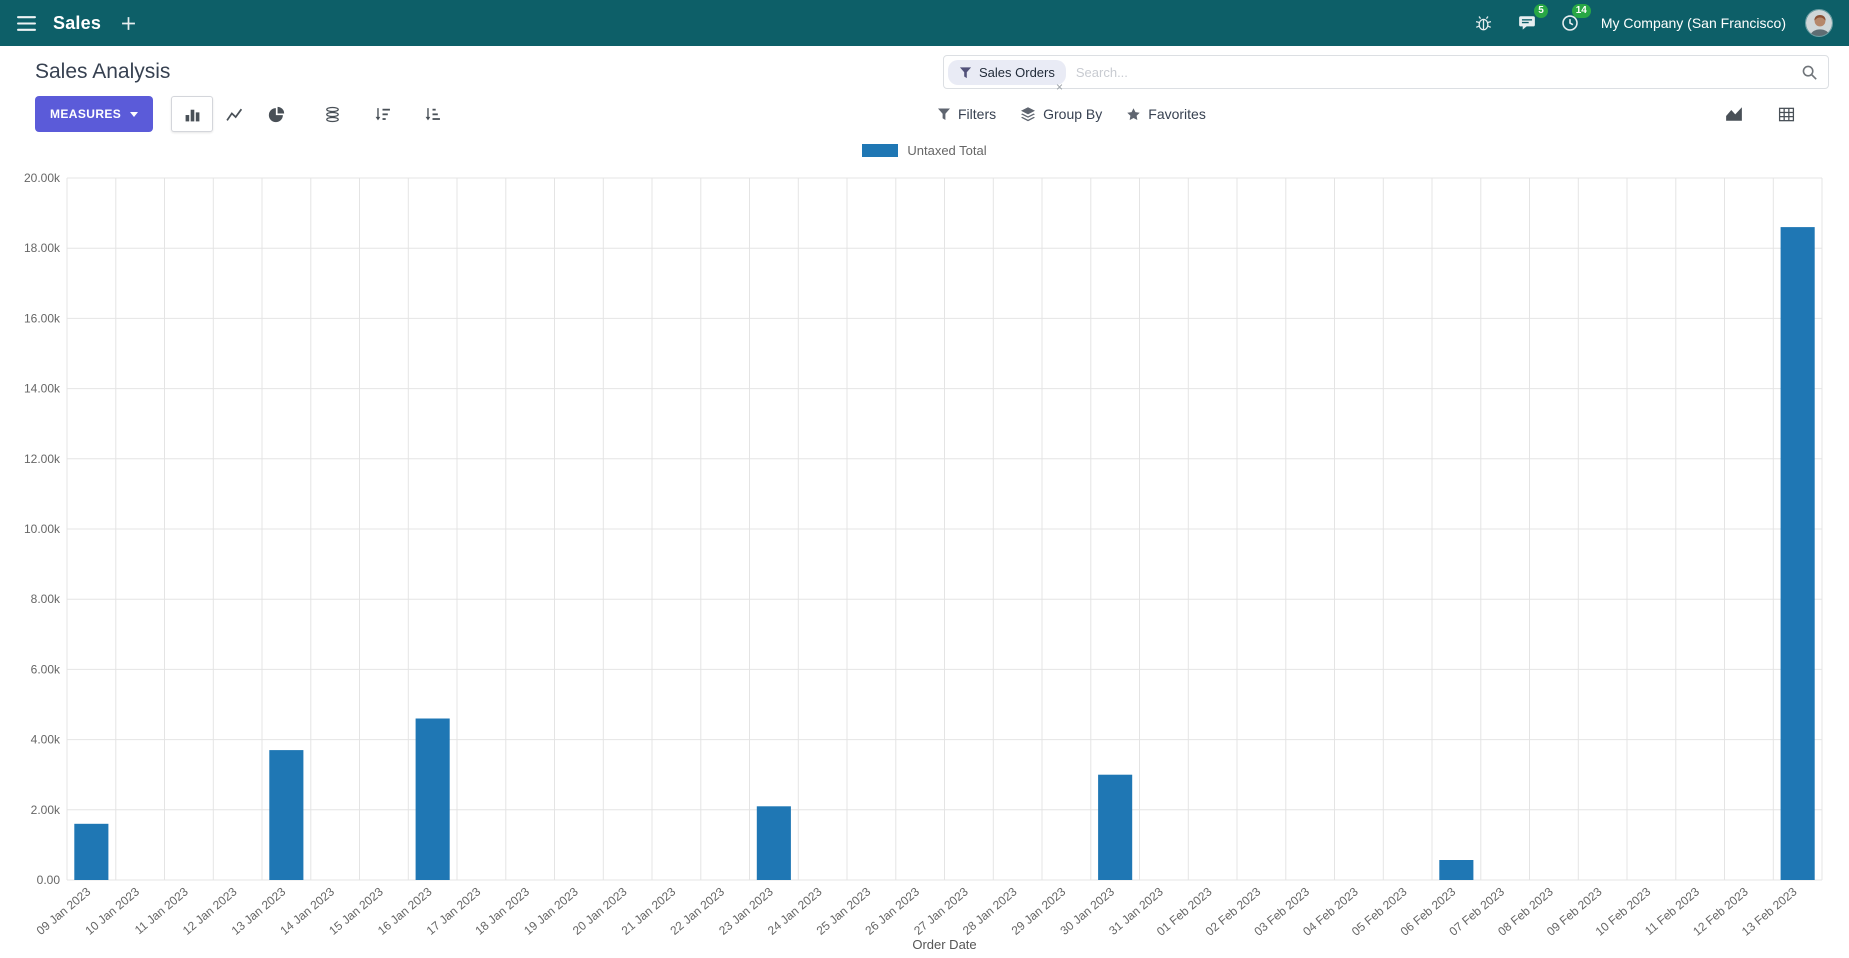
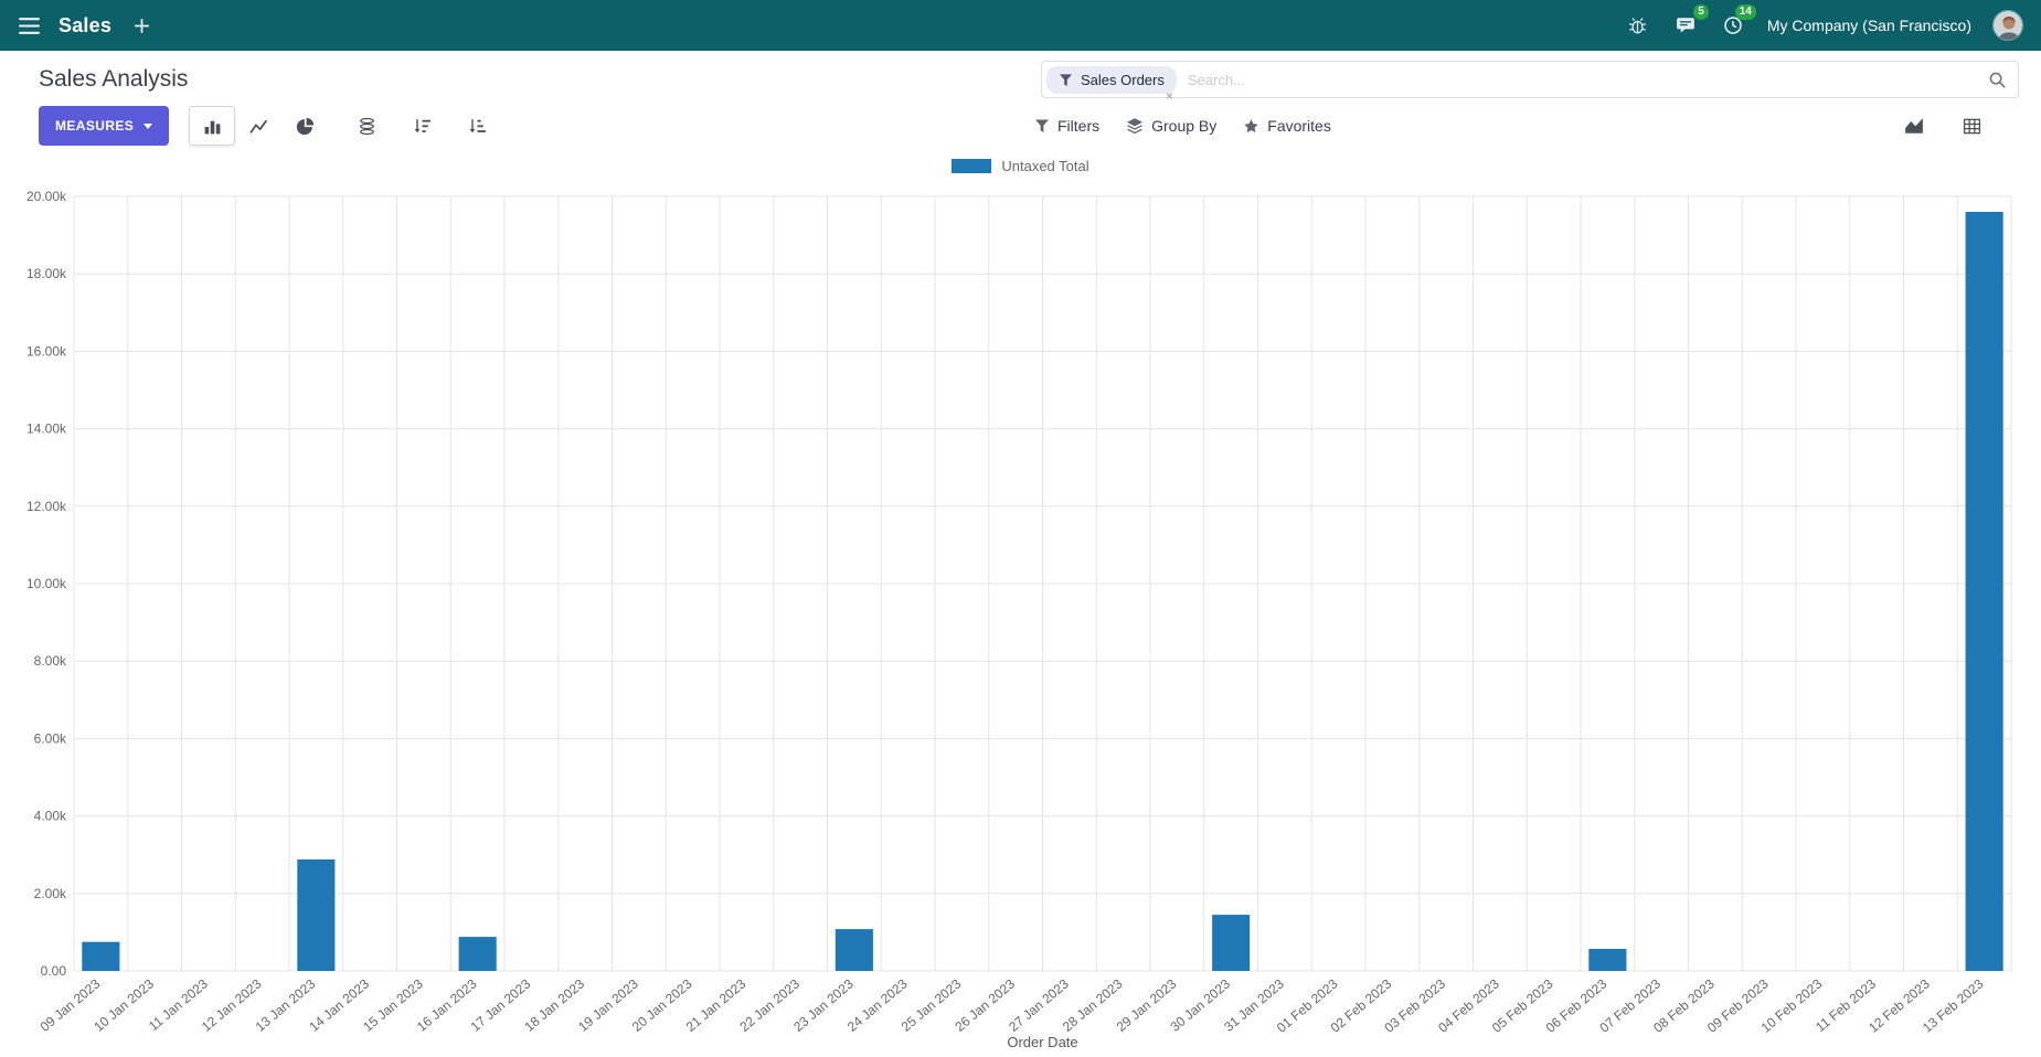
09 Jan 2023: 1.6k -> 0.8k
13 Jan 2023: 3.7k -> 2.9k
16 Jan 2023: 4.6k -> 0.9k
23 Jan 2023: 2.1k -> 1.1k
30 Jan 2023: 3.0k -> 1.4k
13 Feb 2023: 18.6k -> 19.6k
